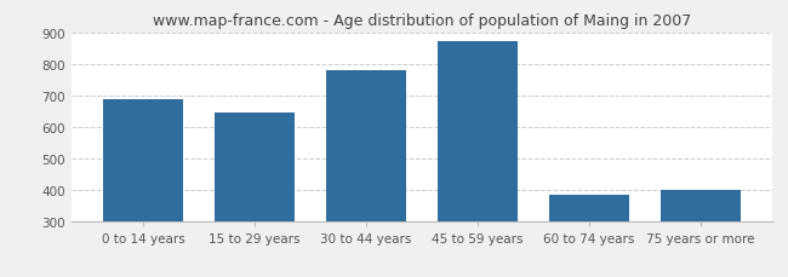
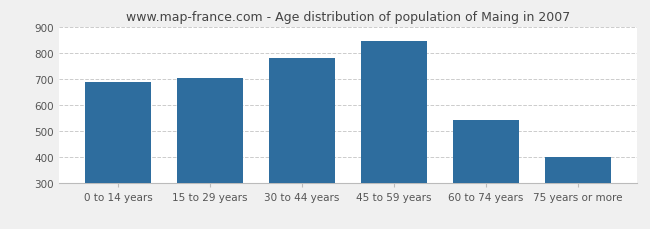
15 to 29 years: 645 -> 703
45 to 59 years: 870 -> 843
60 to 74 years: 385 -> 540
